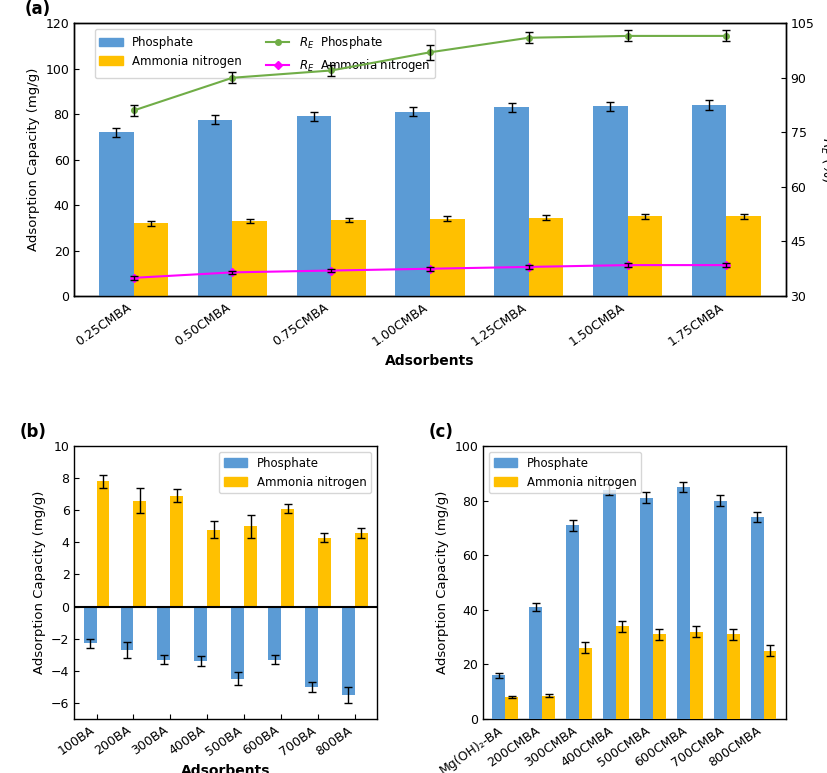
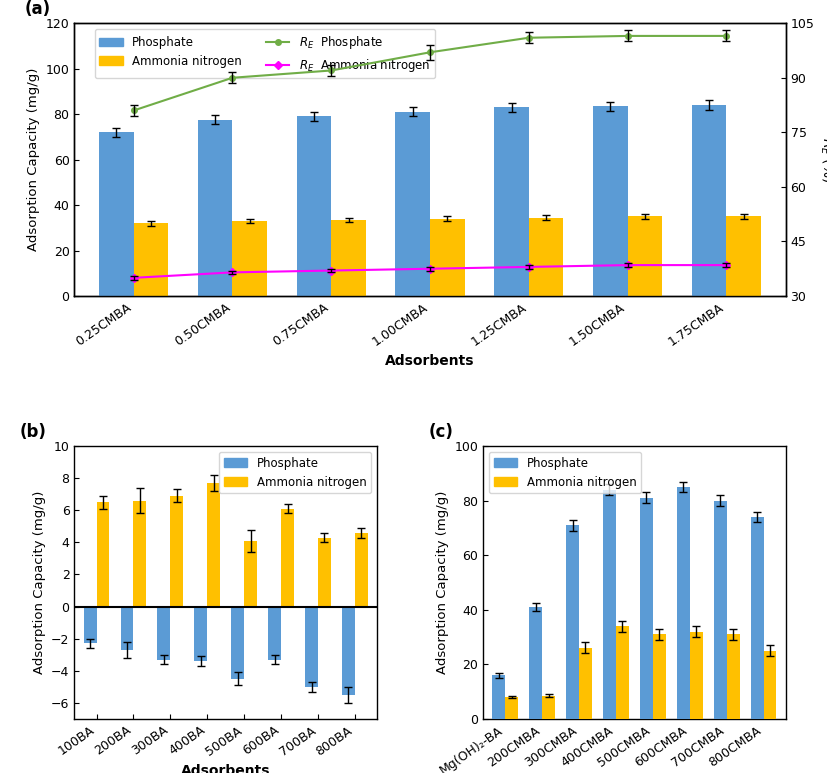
Ammonia nitrogen/100BA: 7.8 -> 6.5
Ammonia nitrogen/400BA: 4.8 -> 7.7
Ammonia nitrogen/500BA: 5.0 -> 4.1
